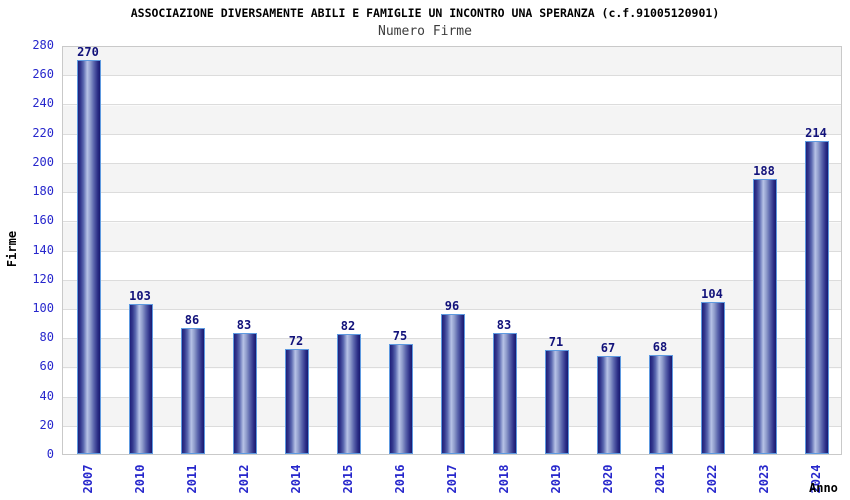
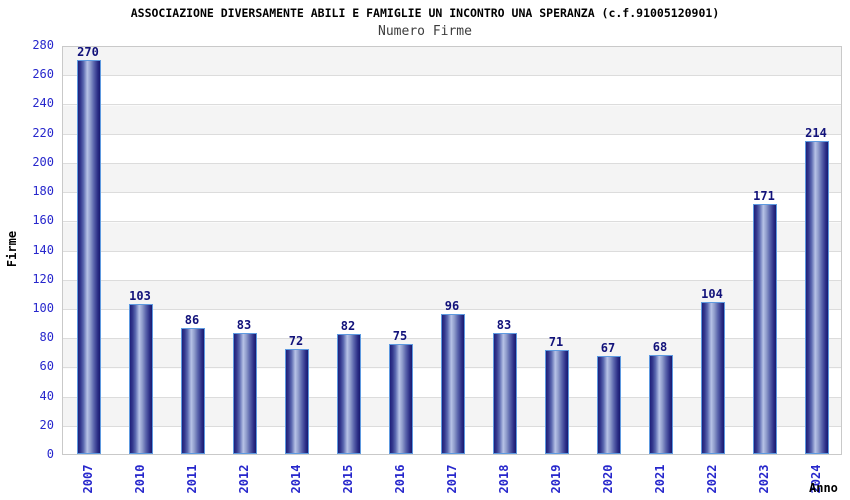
2023: 188 -> 171
